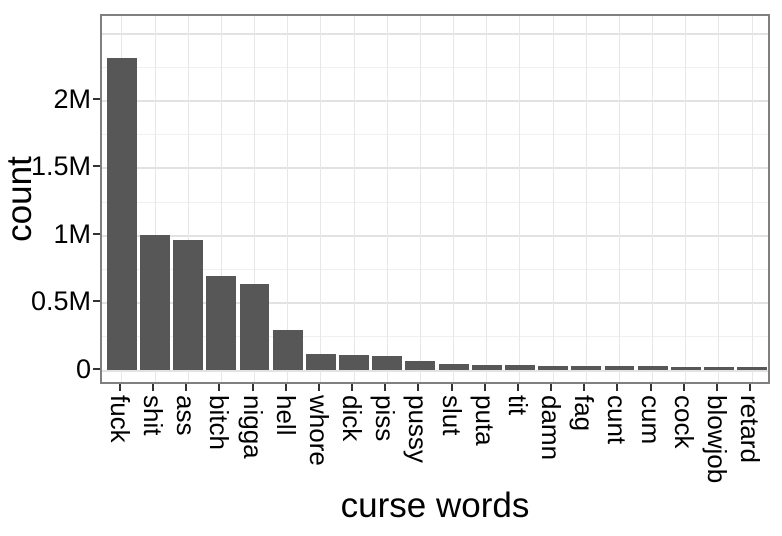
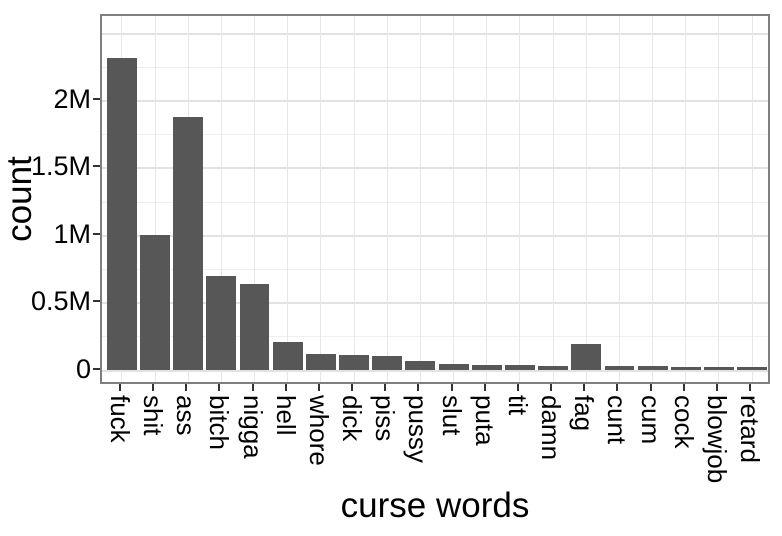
ass: 0.96M -> 1.88M
hell: 0.30M -> 0.21M
fag: 0.04M -> 0.20M
